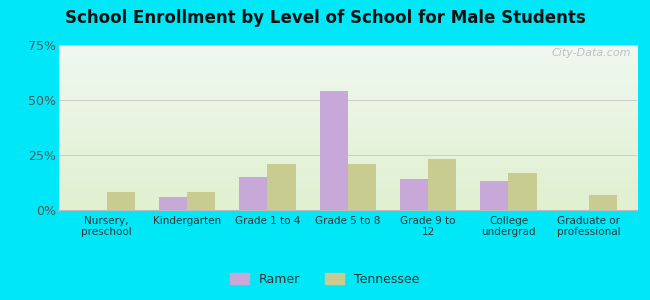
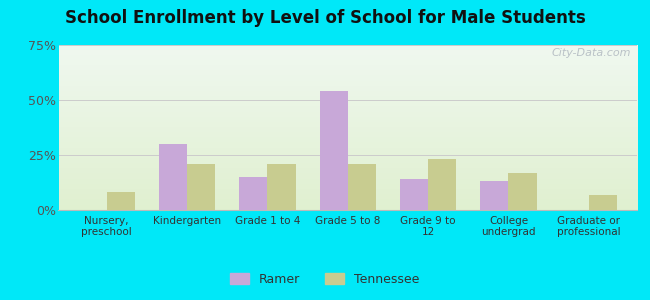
Ramer/Kindergarten: 6% -> 30%
Tennessee/Kindergarten: 8% -> 21%
